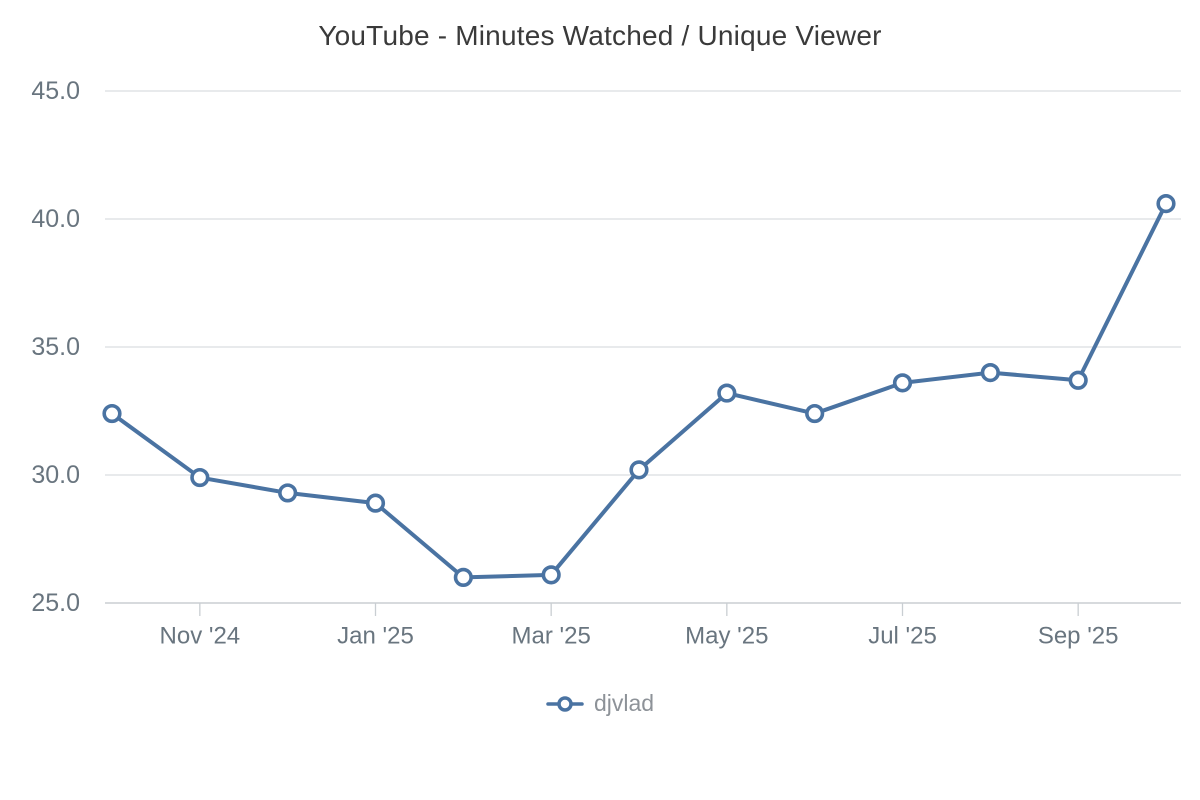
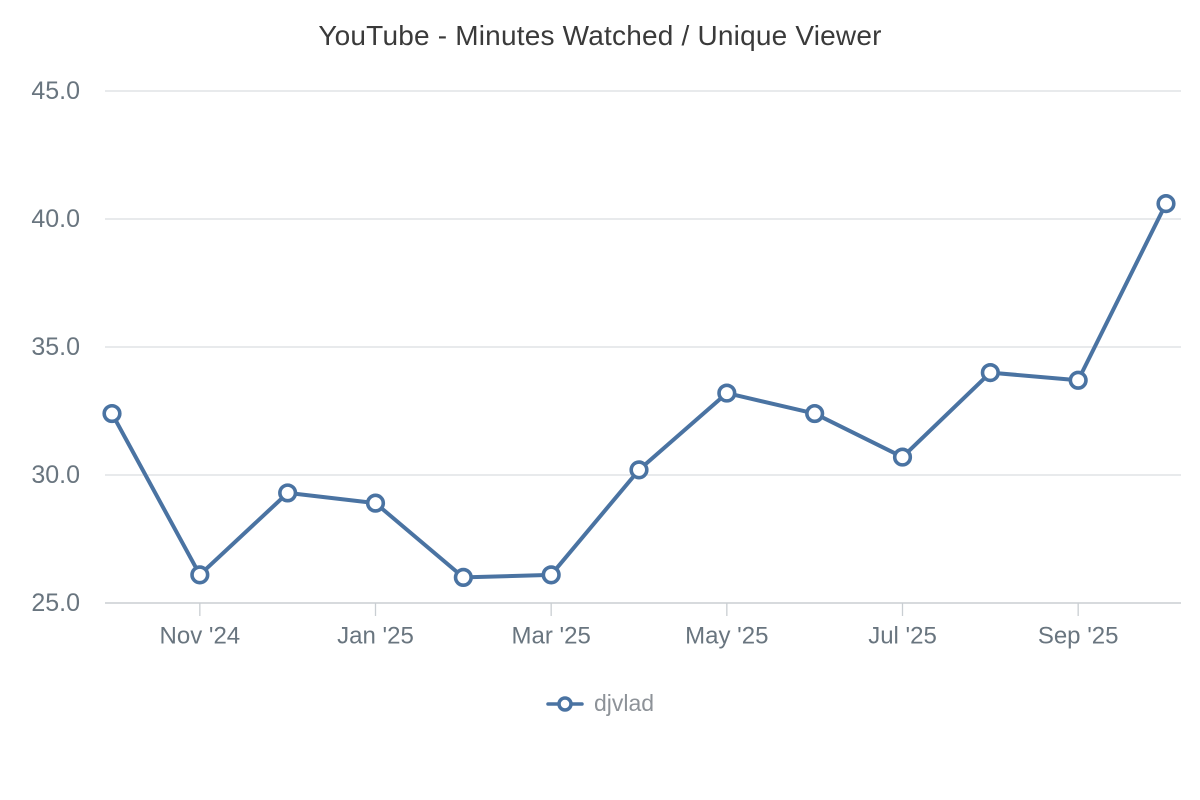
Nov '24: 29.9 -> 26.1
Jul '25: 33.6 -> 30.7
